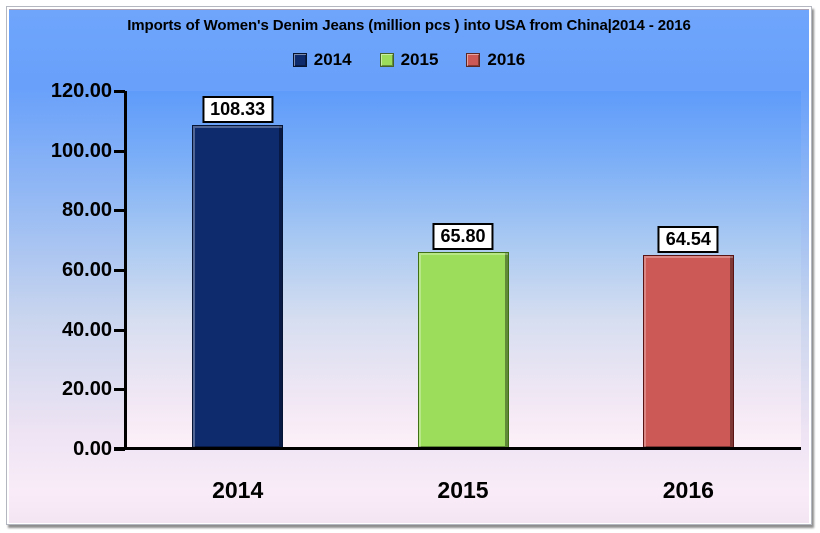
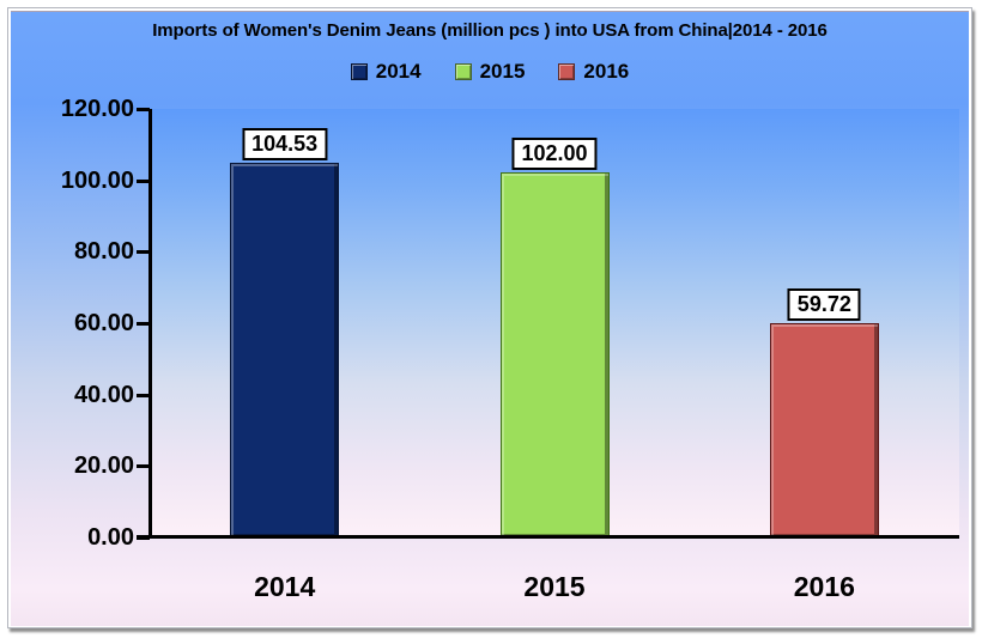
2014: 108.33 -> 104.53
2015: 65.80 -> 102.00
2016: 64.54 -> 59.72
